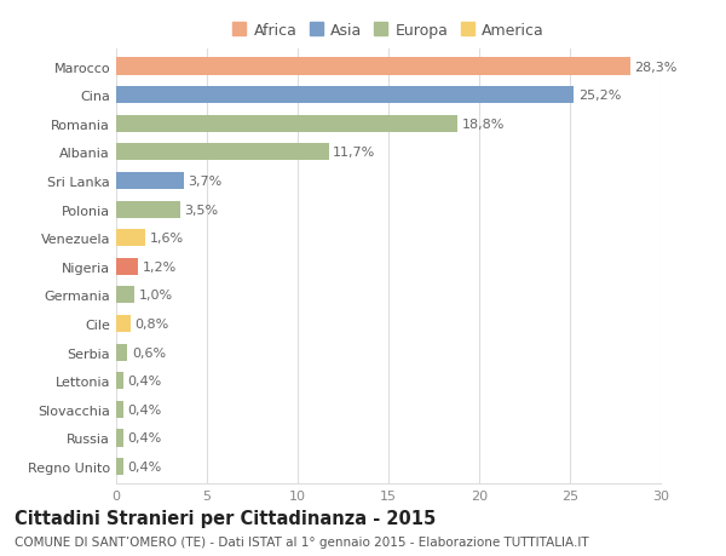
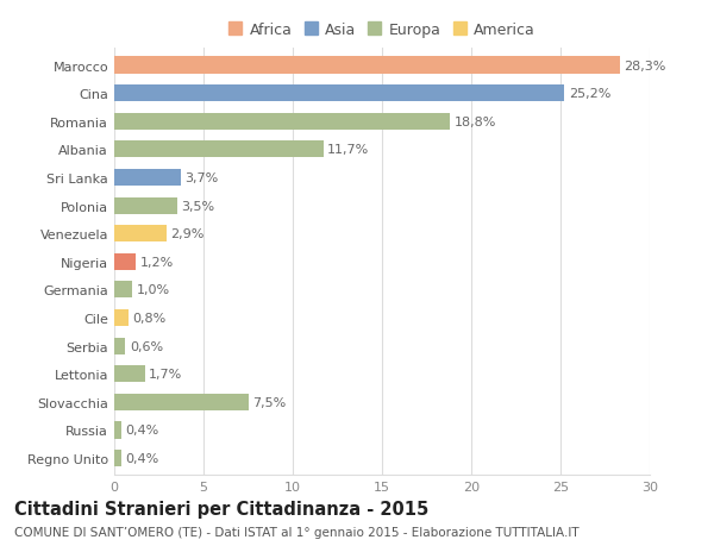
Venezuela: 1,6% -> 2,9%
Lettonia: 0,4% -> 1,7%
Slovacchia: 0,4% -> 7,5%
